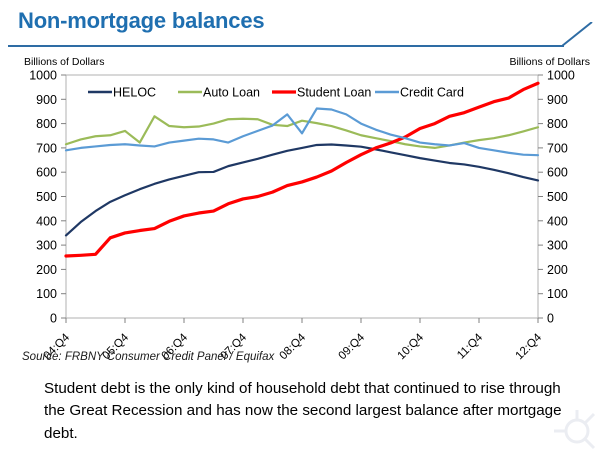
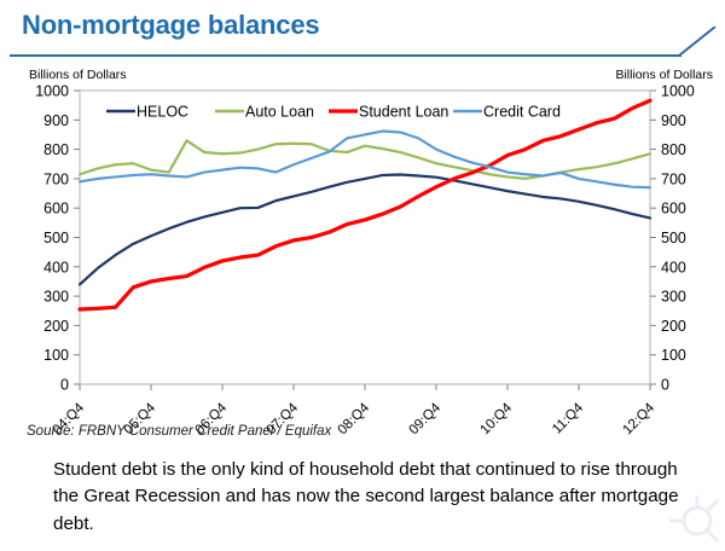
Auto Loan/05:Q4: 770 -> 730
Credit Card/08:Q4: 760 -> 850
